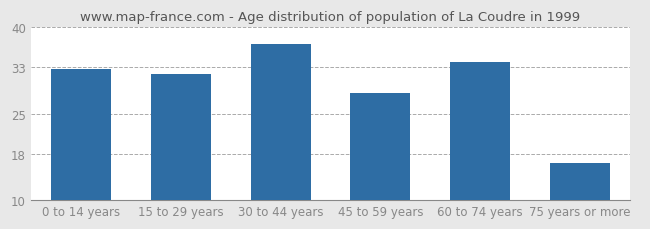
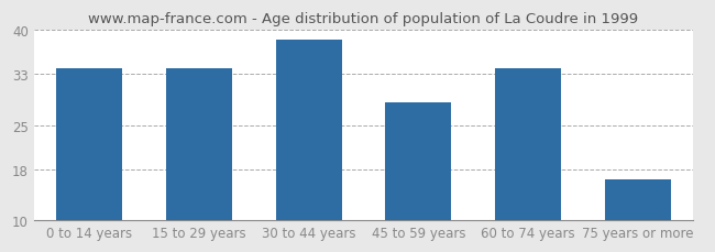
0 to 14 years: 32.8 -> 34.0
15 to 29 years: 31.8 -> 34.0
30 to 44 years: 37.0 -> 38.5
